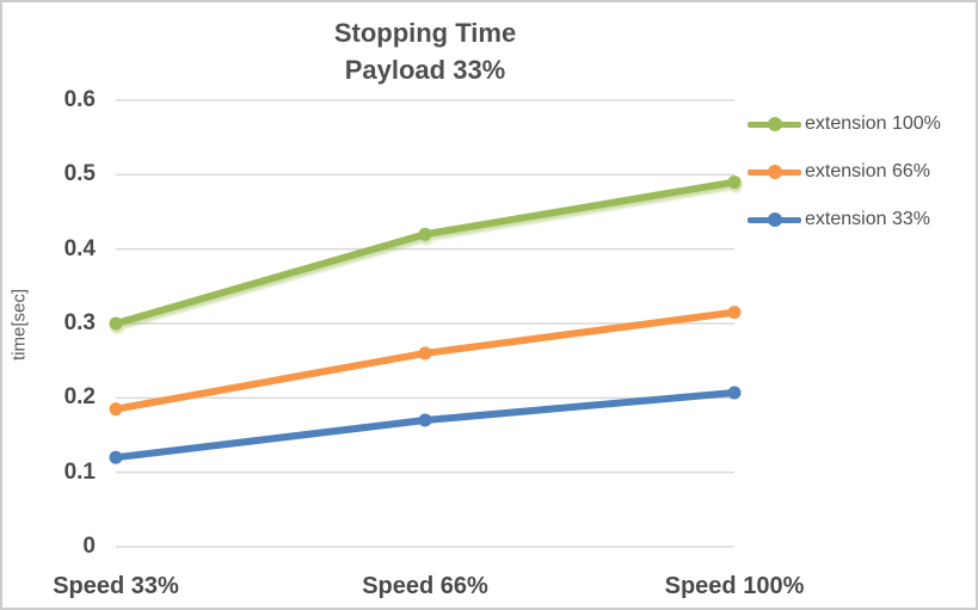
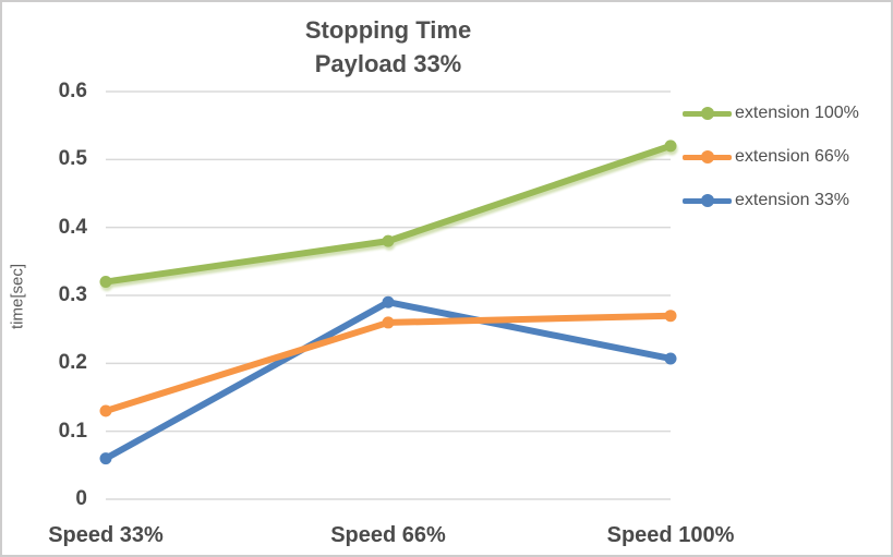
extension 100%/Speed 33%: 0.30 -> 0.32
extension 66%/Speed 33%: 0.18 -> 0.13
extension 33%/Speed 33%: 0.12 -> 0.06
extension 100%/Speed 66%: 0.42 -> 0.38
extension 33%/Speed 66%: 0.17 -> 0.29
extension 100%/Speed 100%: 0.49 -> 0.52
extension 66%/Speed 100%: 0.32 -> 0.27
